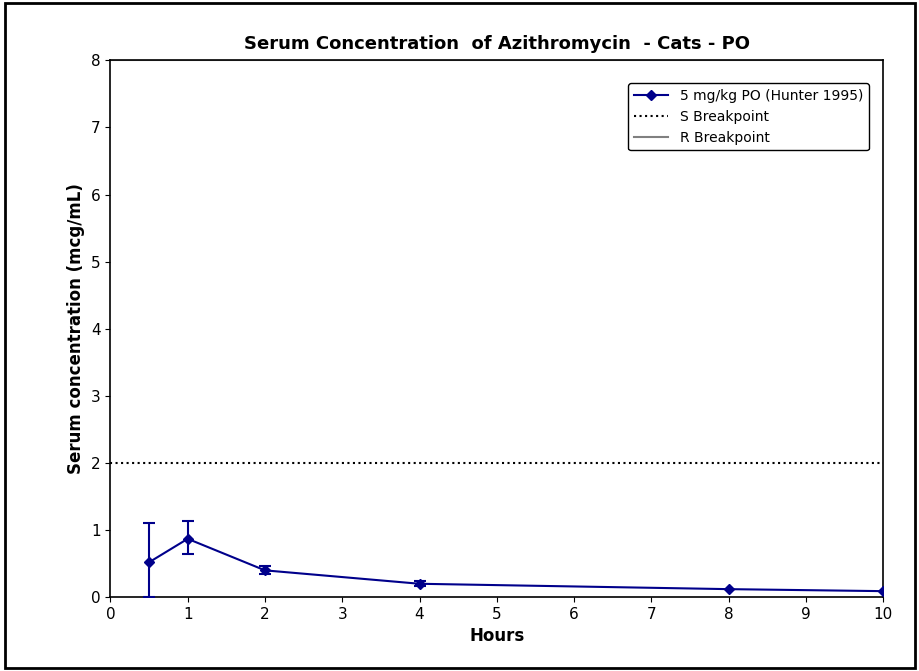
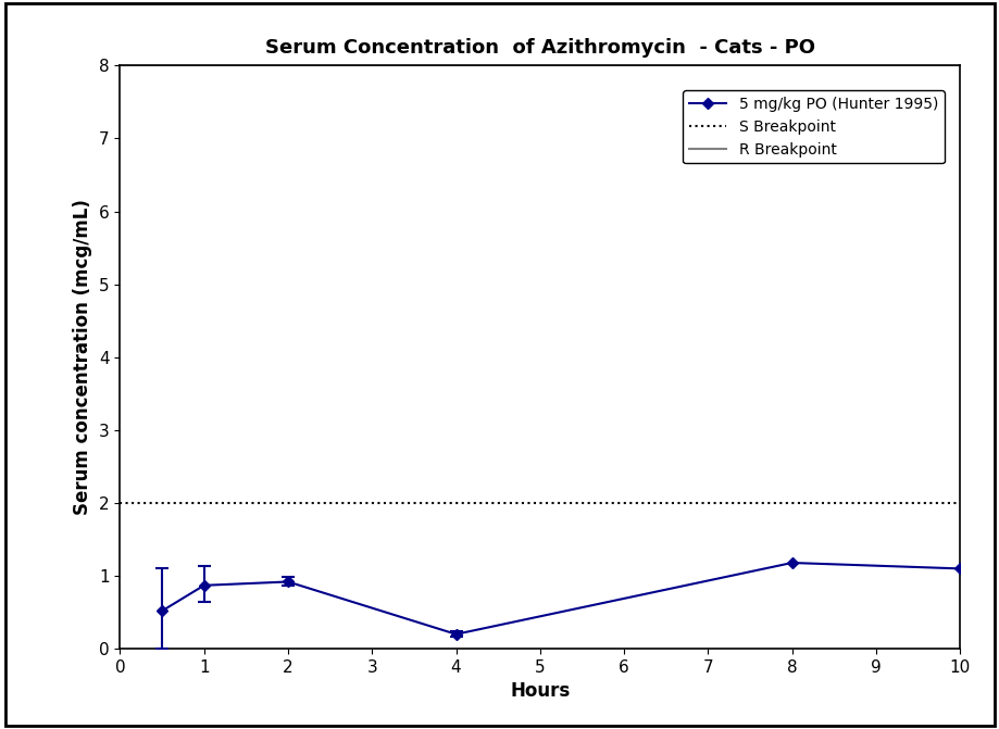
2: 0.40 -> 0.92
8: 0.12 -> 1.18
10: 0.09 -> 1.10
